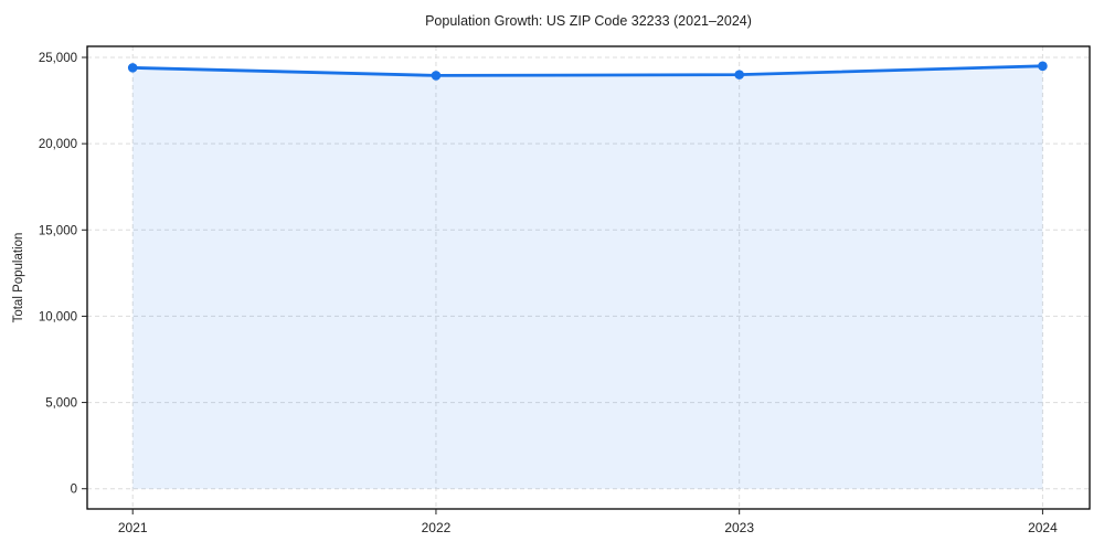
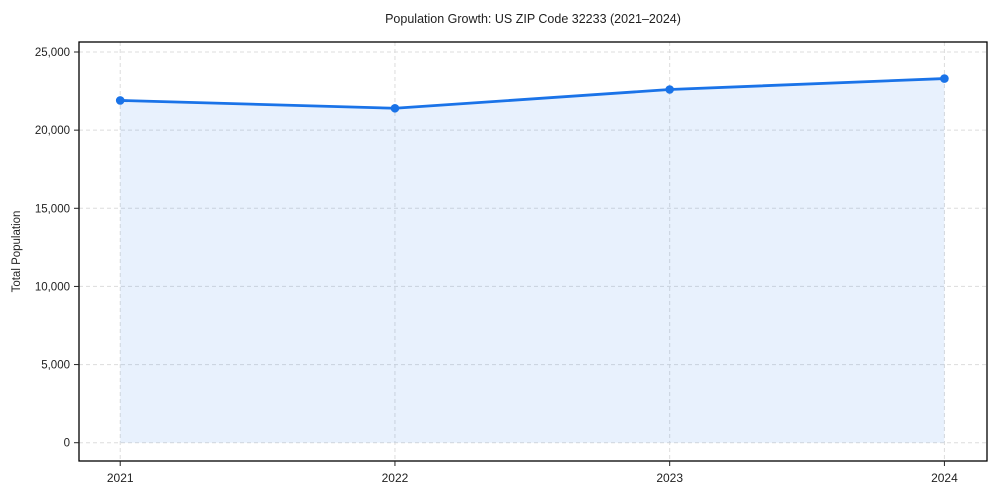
2021: 24400 -> 21900
2022: 24000 -> 21400
2023: 24000 -> 22600
2024: 24500 -> 23300
